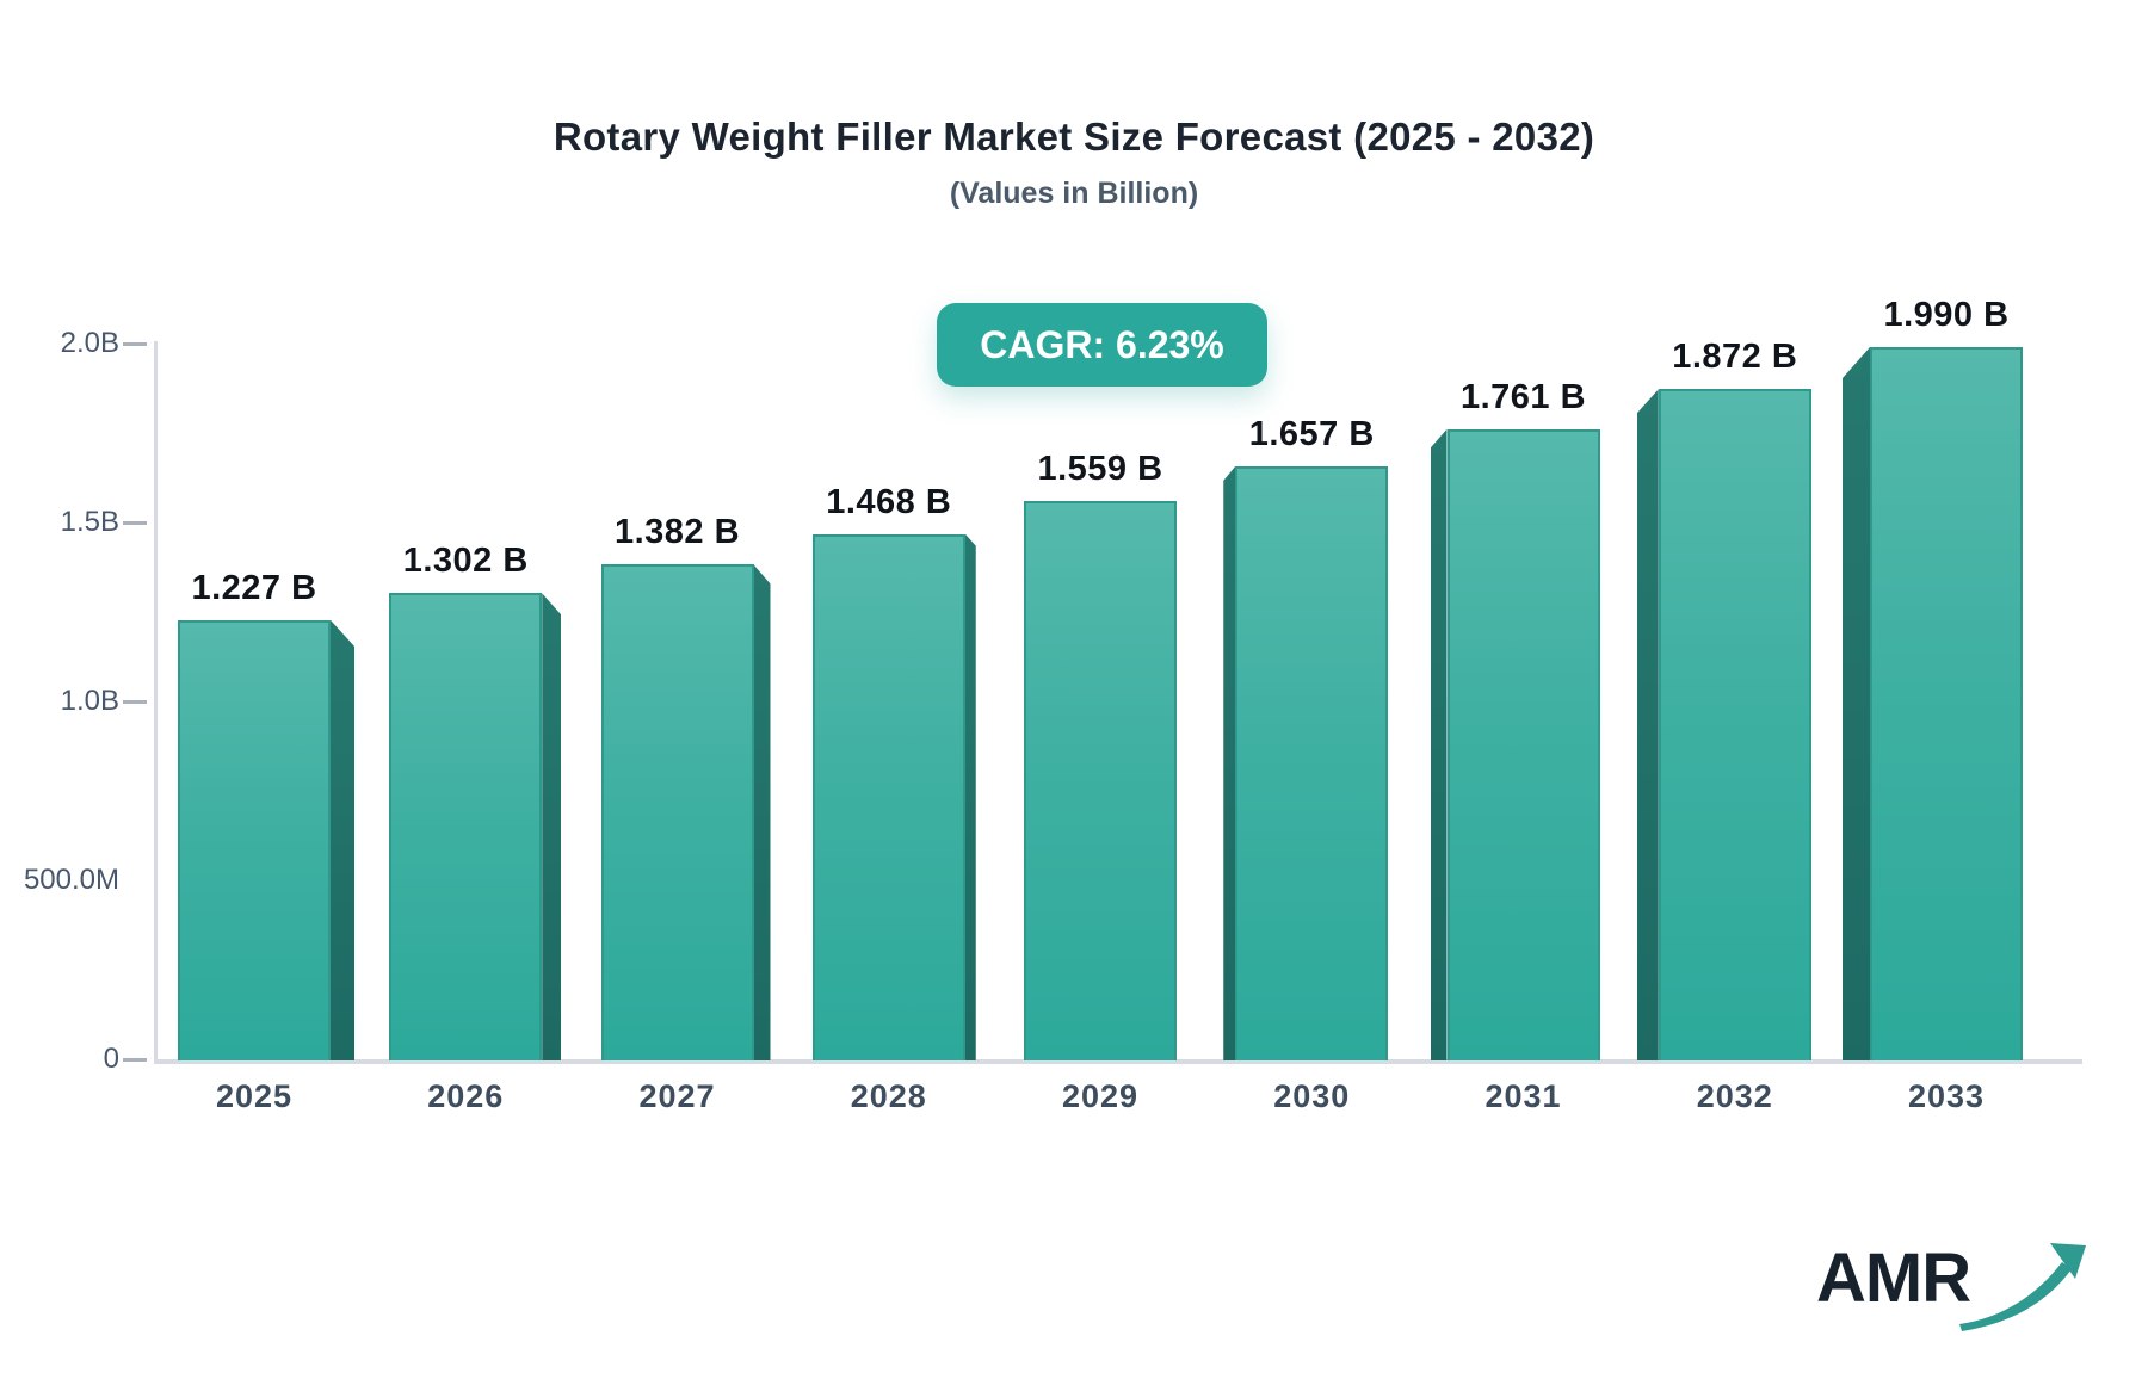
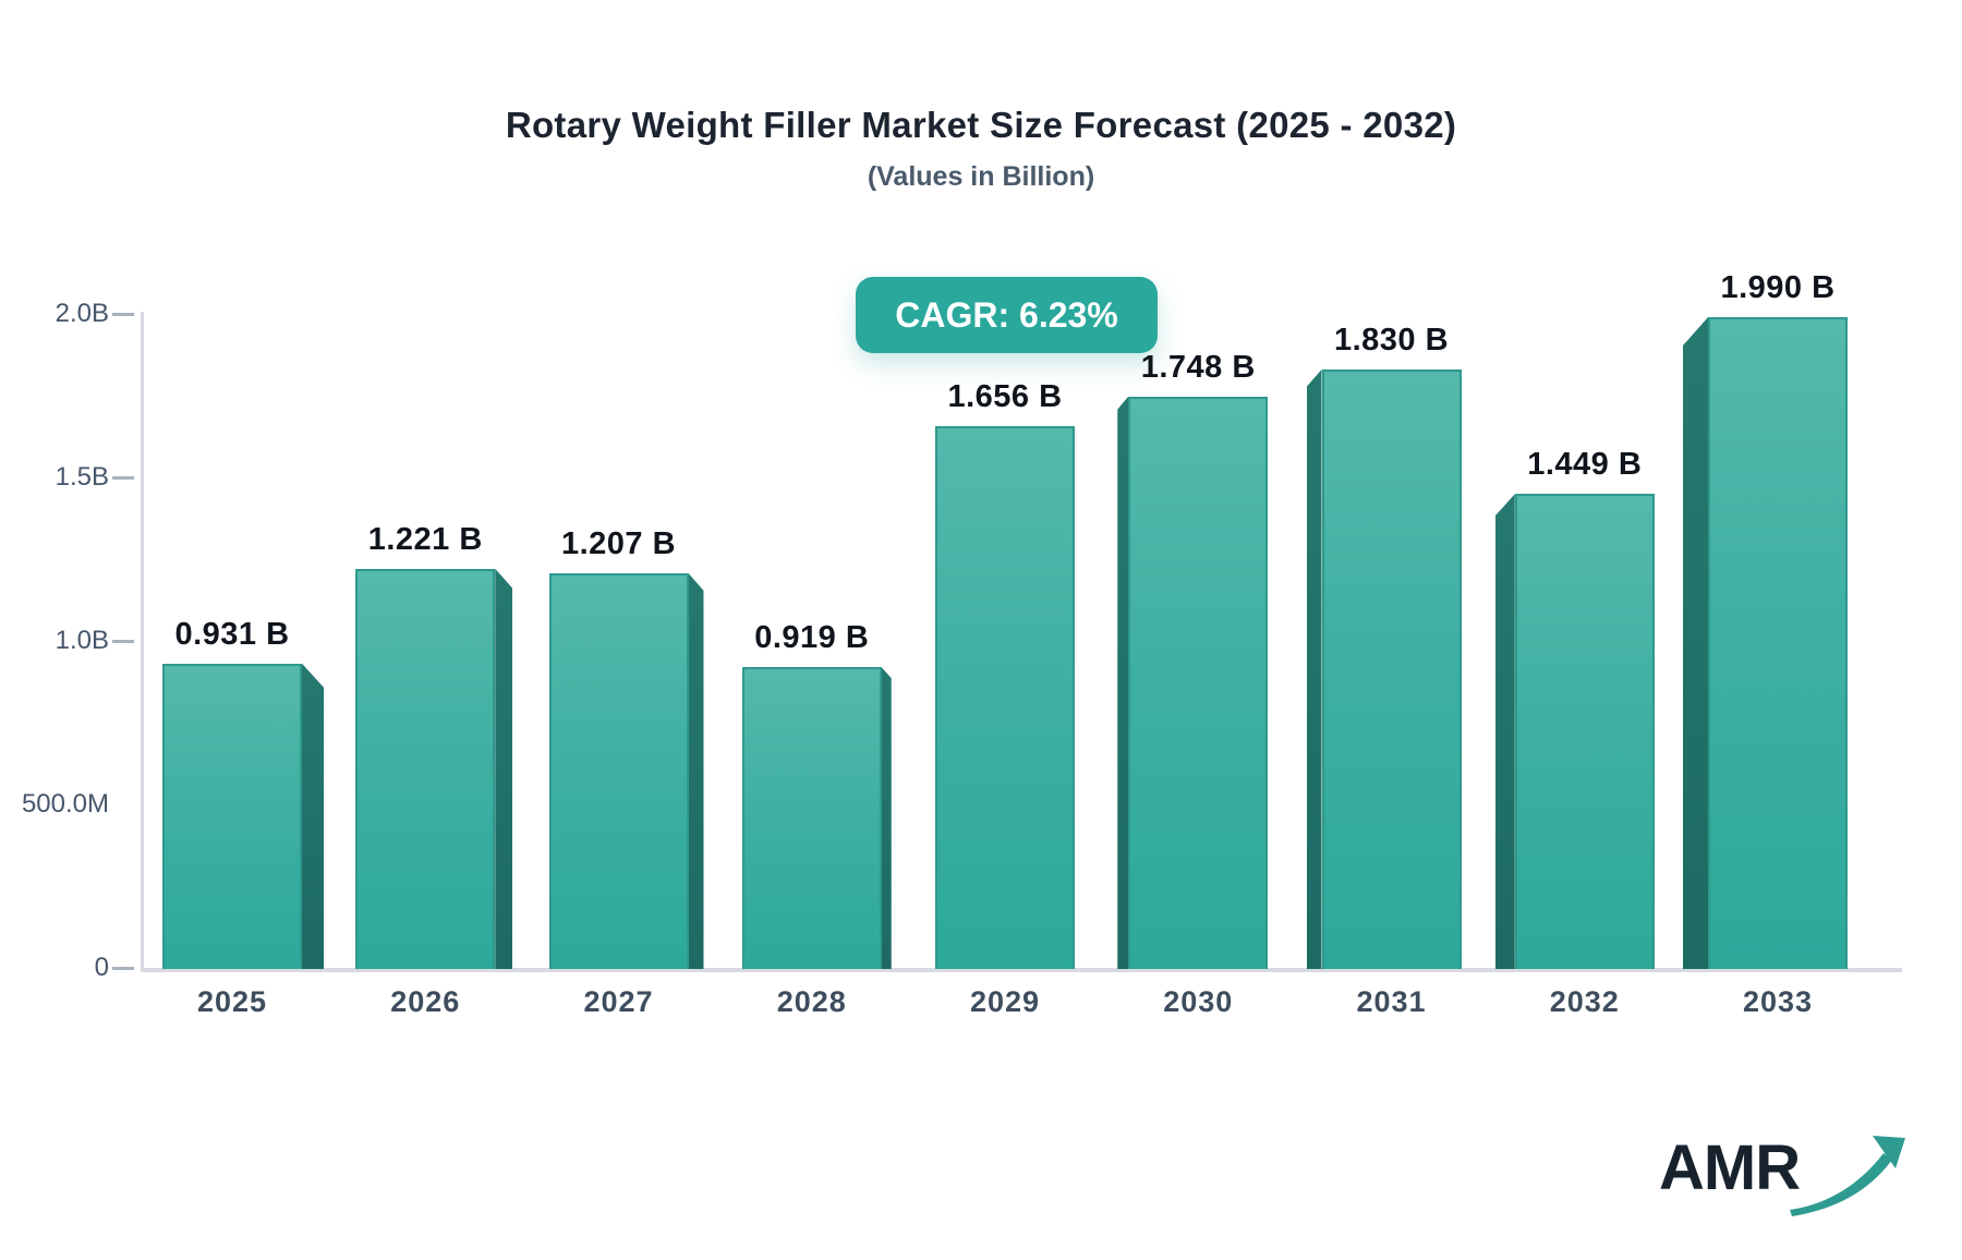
2025: 1.227 -> 0.931
2026: 1.302 -> 1.221
2027: 1.382 -> 1.207
2028: 1.468 -> 0.919
2029: 1.559 -> 1.656
2030: 1.657 -> 1.748
2031: 1.761 -> 1.830
2032: 1.872 -> 1.449
